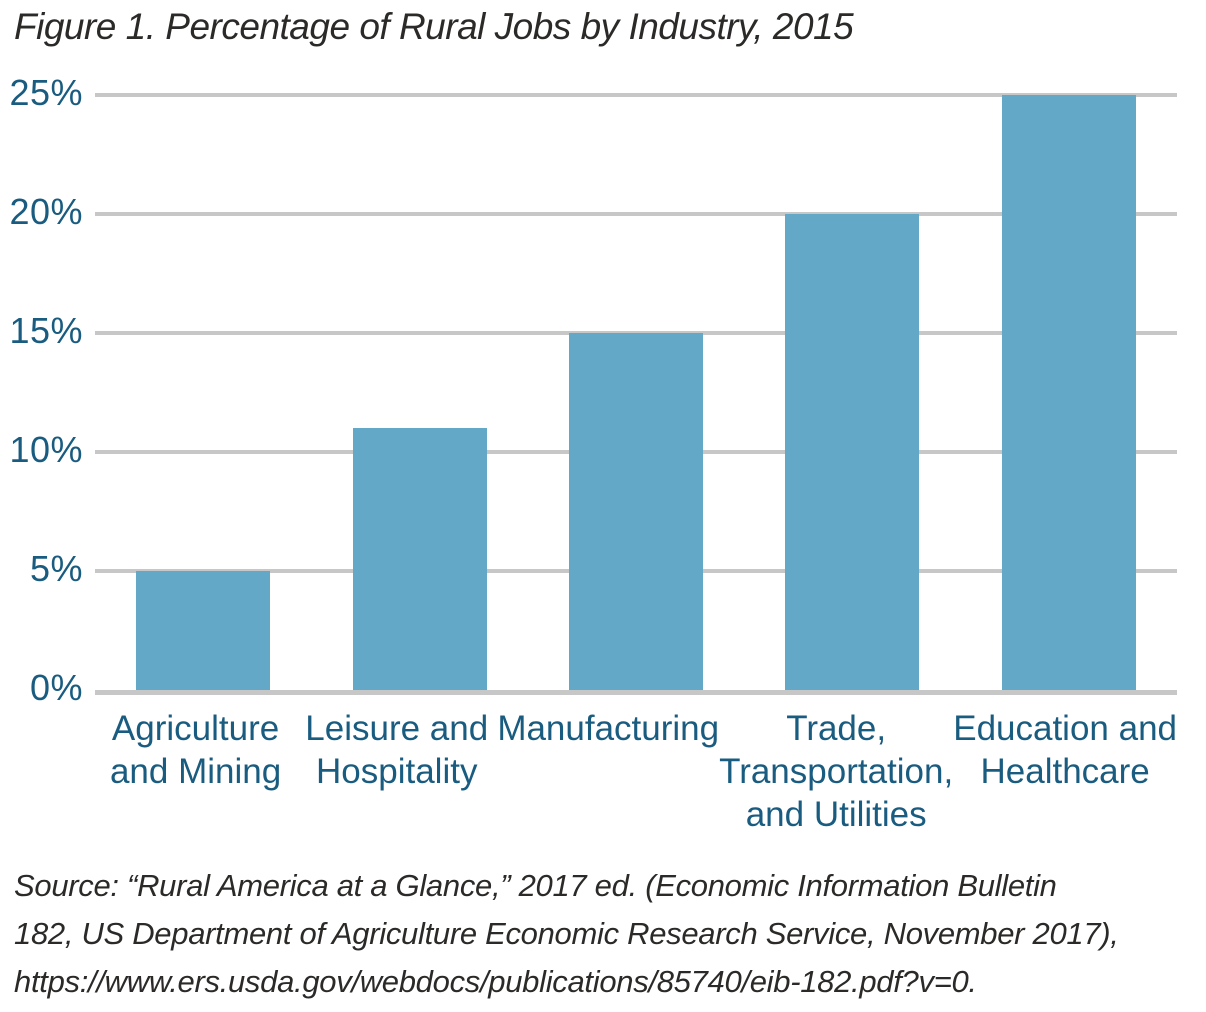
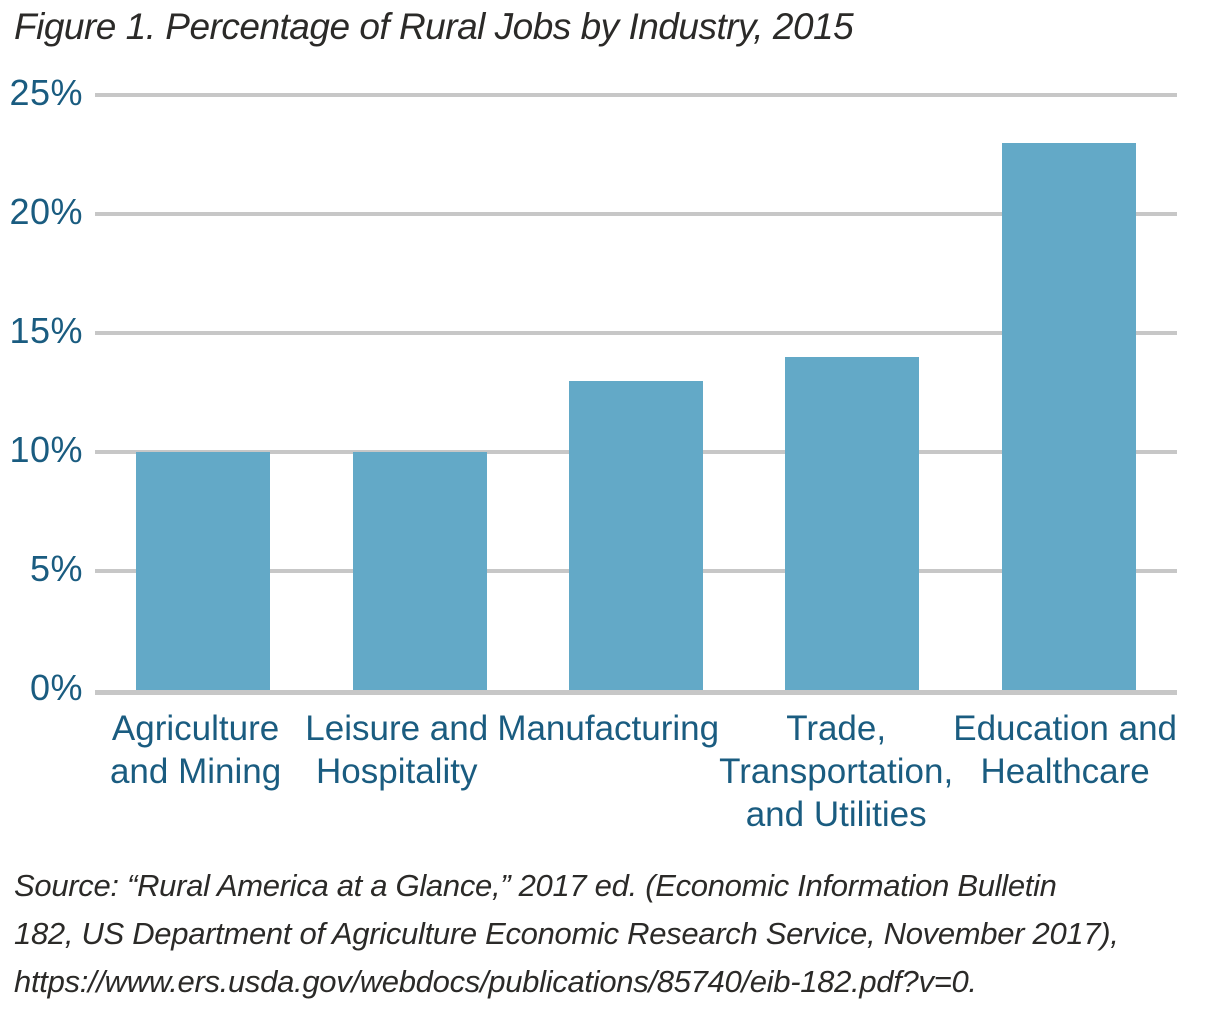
Agriculture and Mining: 5% -> 10%
Leisure and Hospitality: 11% -> 10%
Manufacturing: 15% -> 13%
Trade, Transportation, and Utilities: 20% -> 14%
Education and Healthcare: 25% -> 23%
